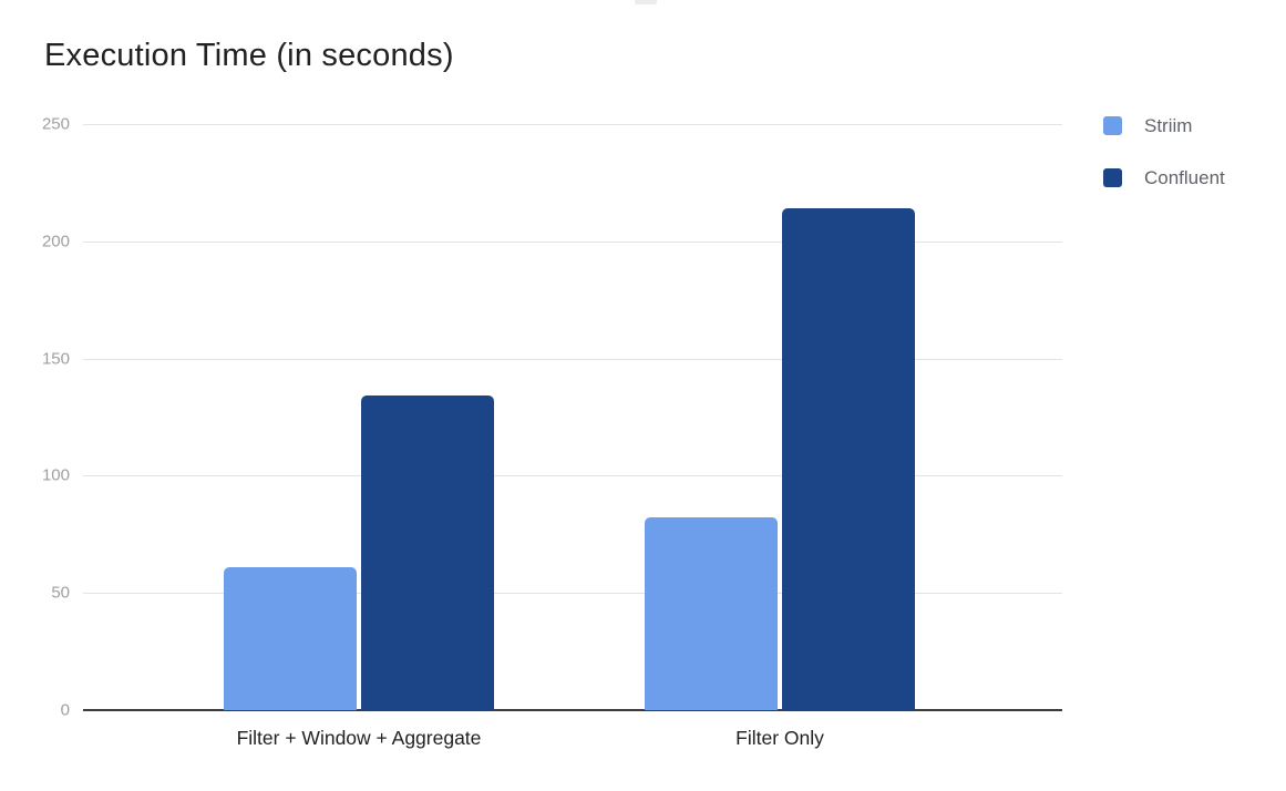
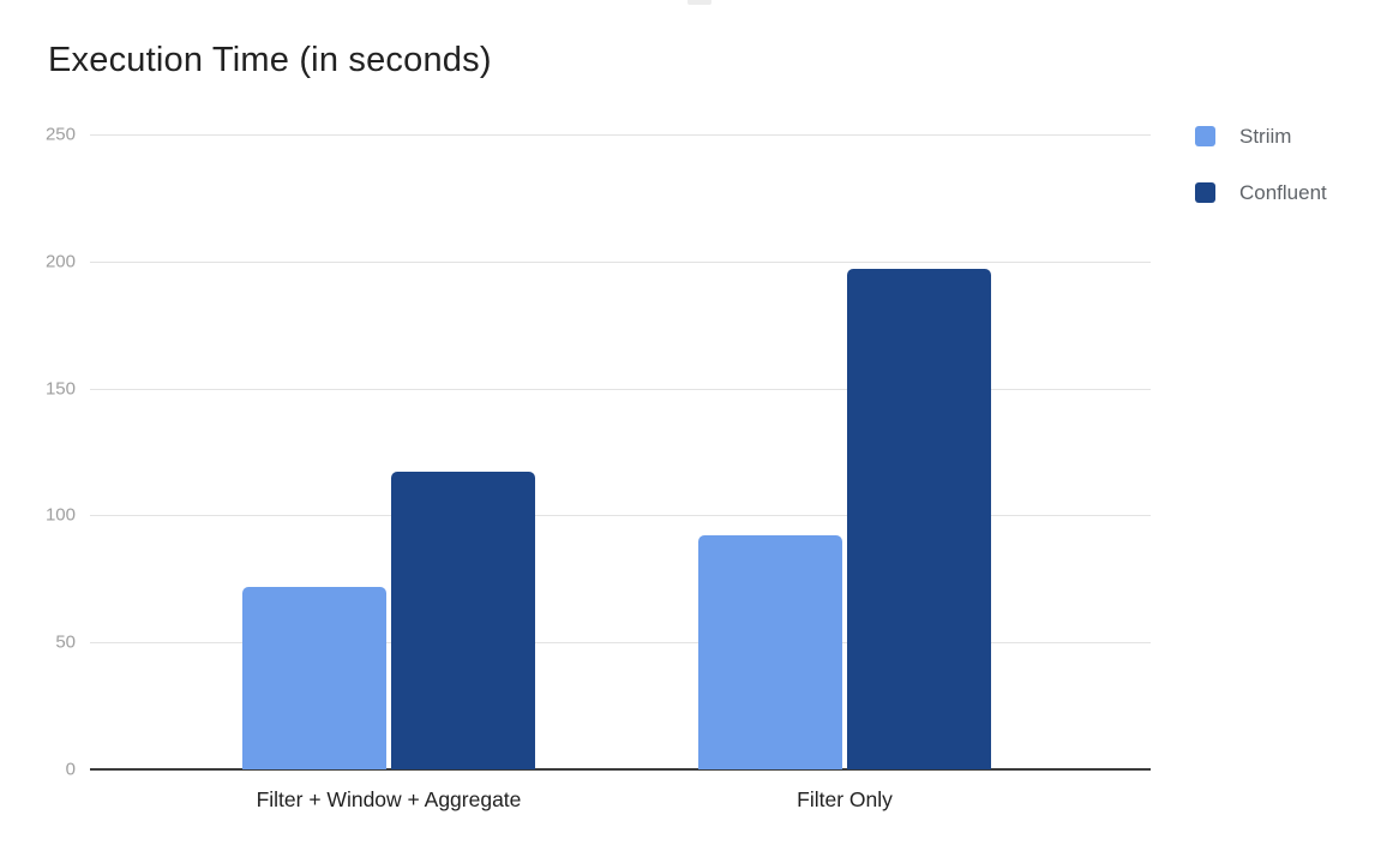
Striim/Filter + Window + Aggregate: 61 -> 72
Confluent/Filter + Window + Aggregate: 134 -> 117
Striim/Filter Only: 82 -> 92
Confluent/Filter Only: 214 -> 197
